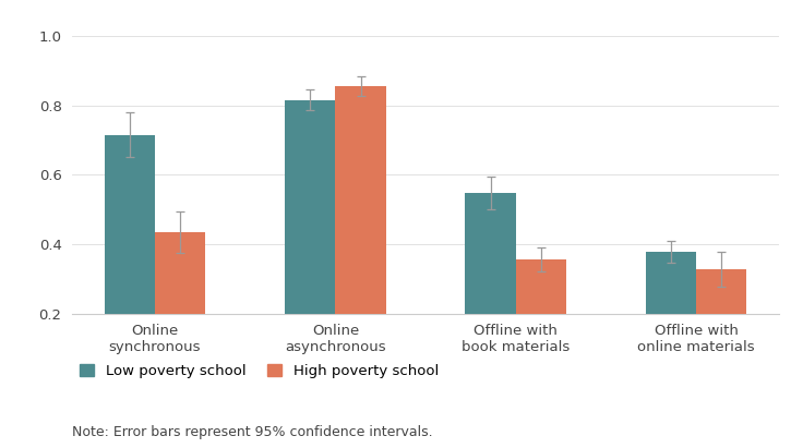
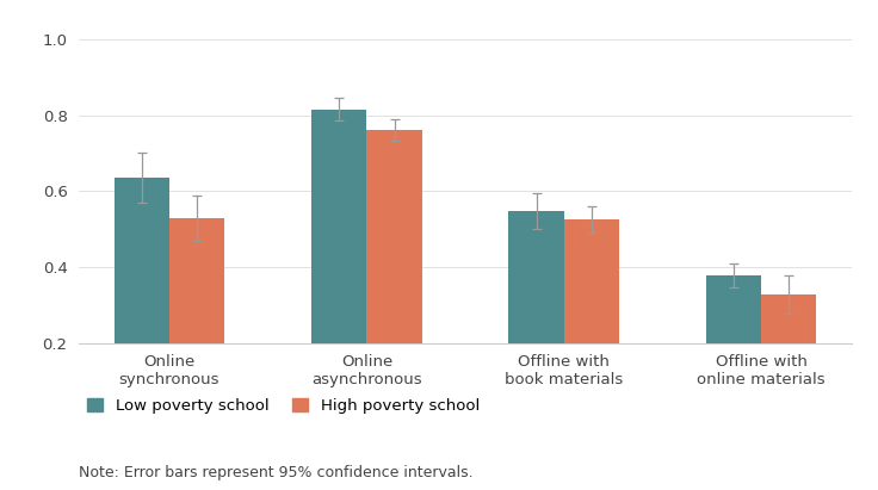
Low poverty school/Online synchronous: 0.715 -> 0.635
High poverty school/Online synchronous: 0.435 -> 0.528
High poverty school/Online asynchronous: 0.855 -> 0.762
High poverty school/Offline with book materials: 0.355 -> 0.525
